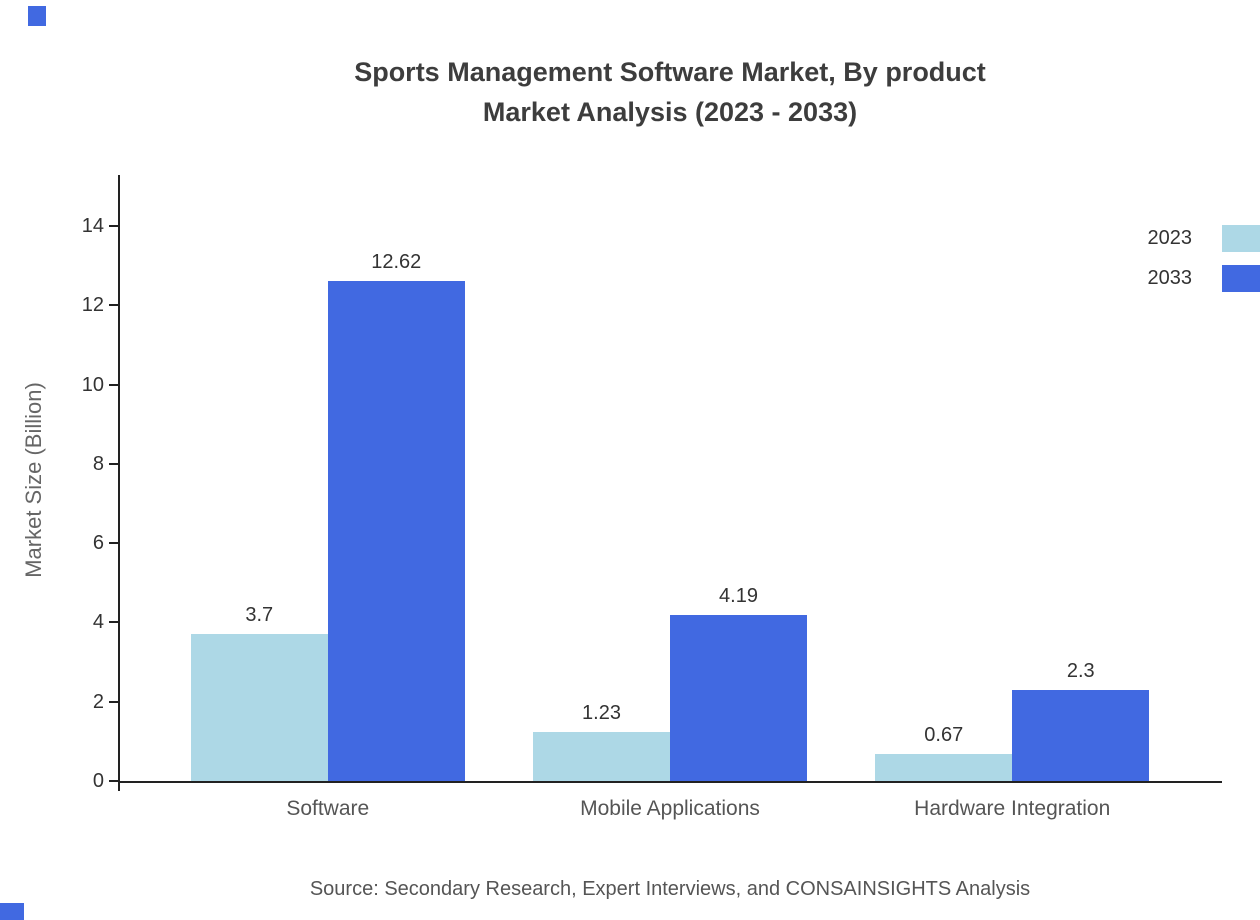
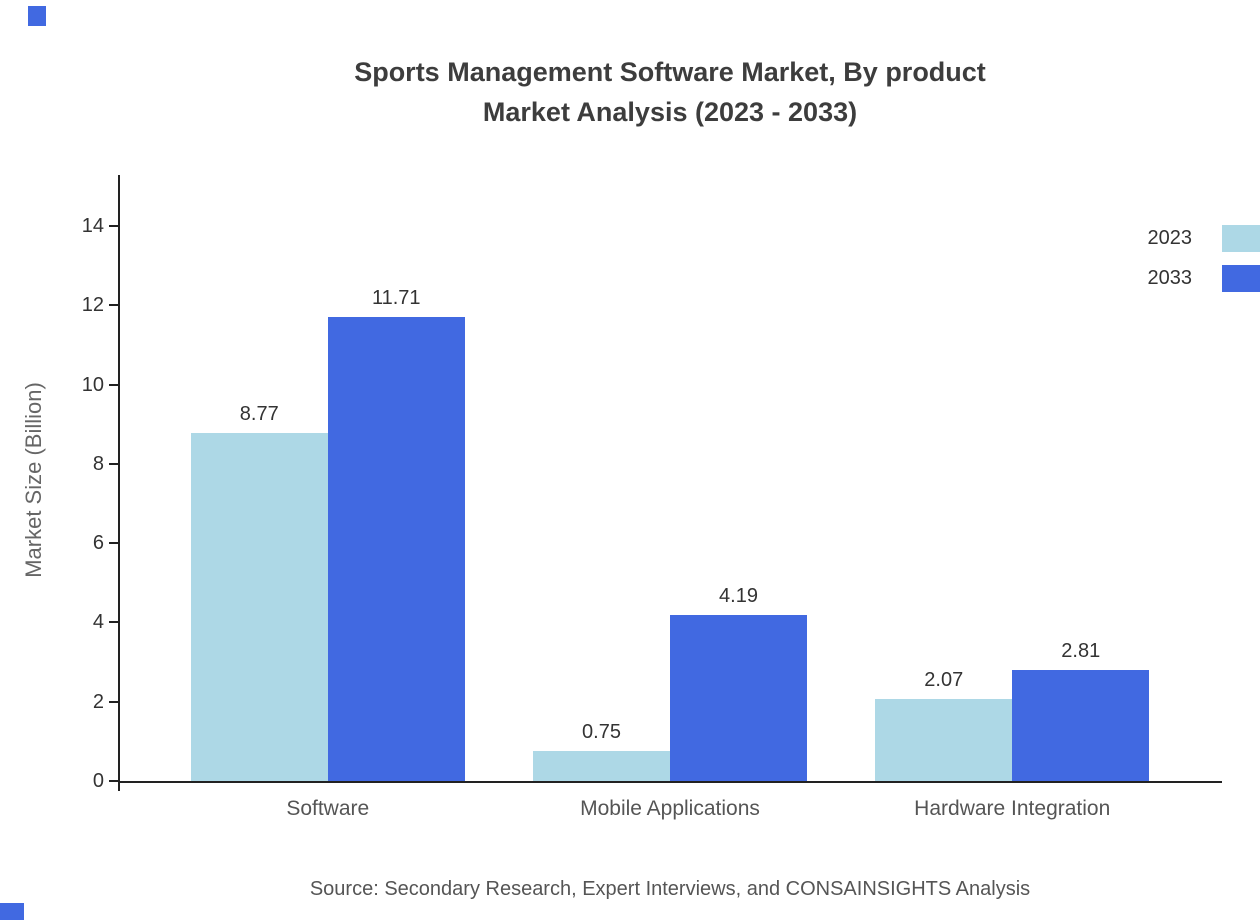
2023/Software: 3.7 -> 8.77
2033/Software: 12.62 -> 11.71
2023/Mobile Applications: 1.23 -> 0.75
2023/Hardware Integration: 0.67 -> 2.07
2033/Hardware Integration: 2.3 -> 2.81
